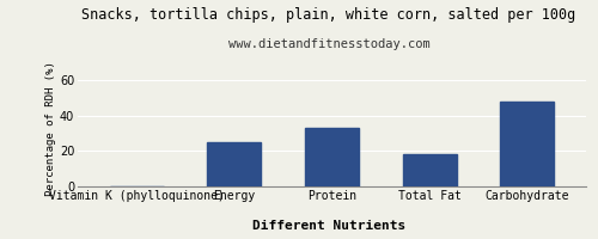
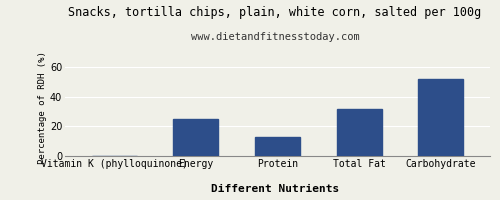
Protein: 33 -> 13
Total Fat: 18 -> 32
Carbohydrate: 48 -> 52
